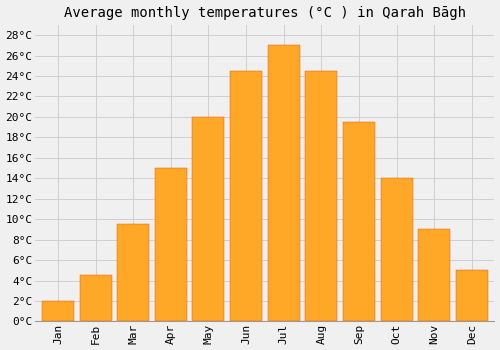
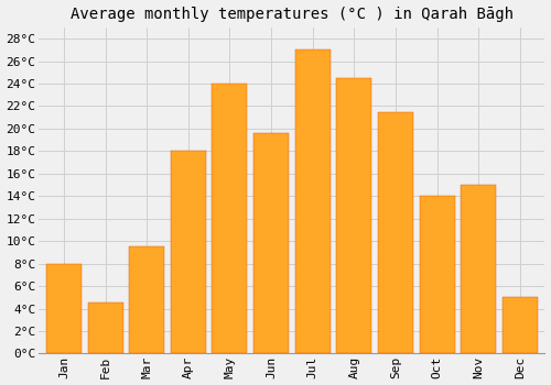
Jan: 2.0°C -> 8.0°C
Apr: 15.0°C -> 18.0°C
May: 20.0°C -> 24.0°C
Jun: 24.5°C -> 19.6°C
Sep: 19.5°C -> 21.5°C
Nov: 9.0°C -> 15.0°C
